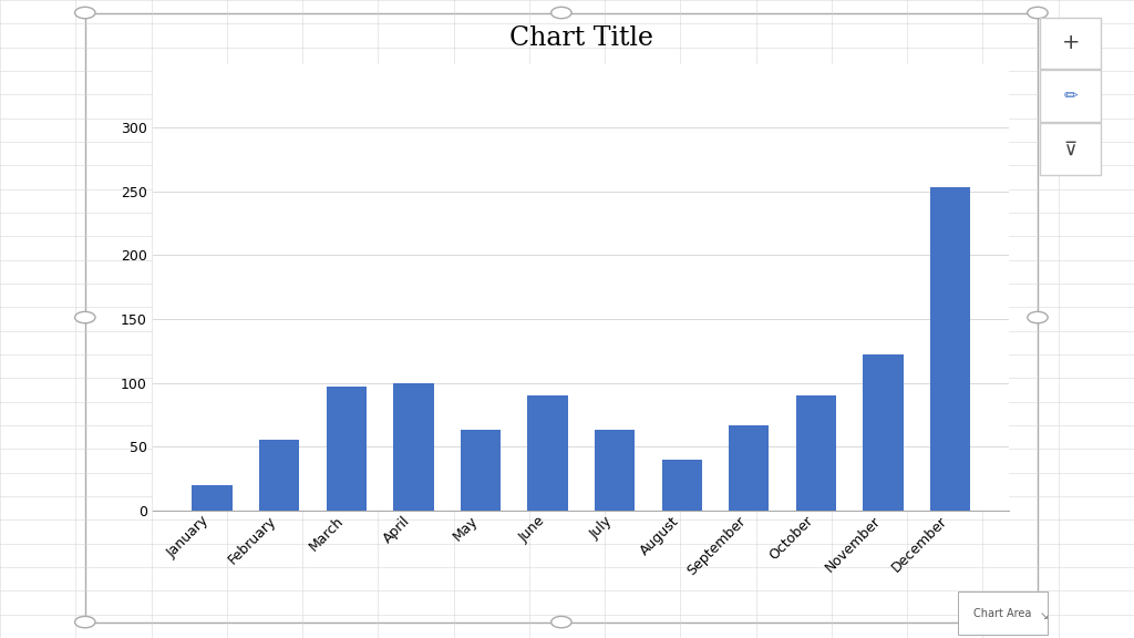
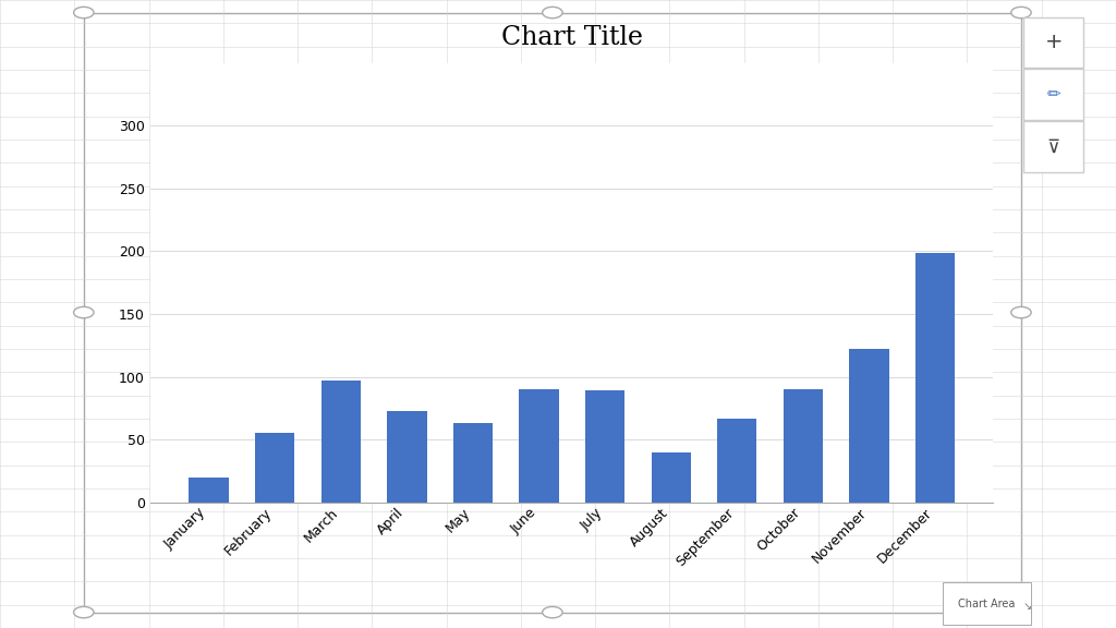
April: 100 -> 73
July: 63 -> 89
December: 253 -> 199
